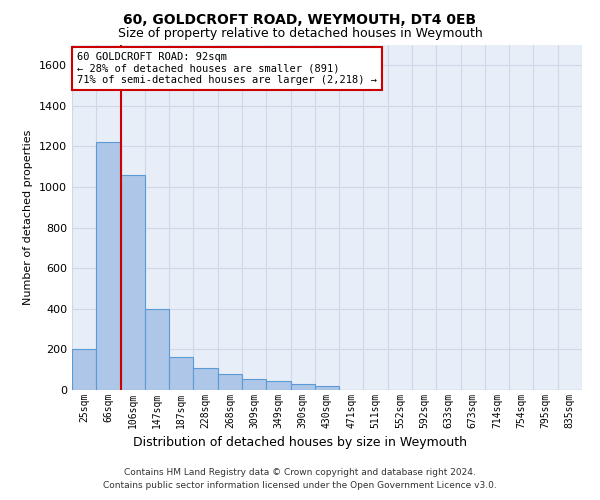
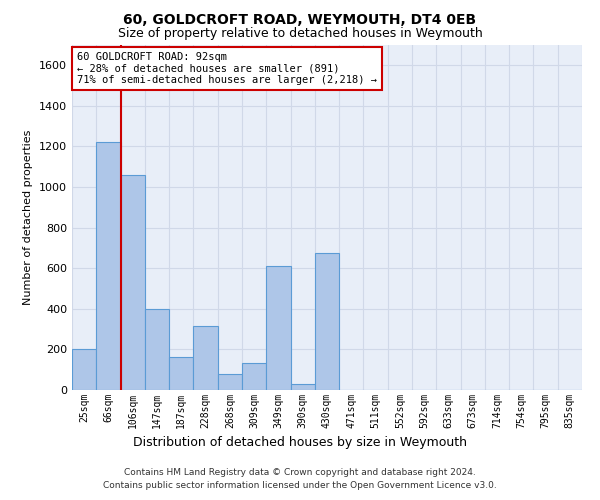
228sqm: 110 -> 315
309sqm: 55 -> 135
349sqm: 45 -> 610
430sqm: 18 -> 675
